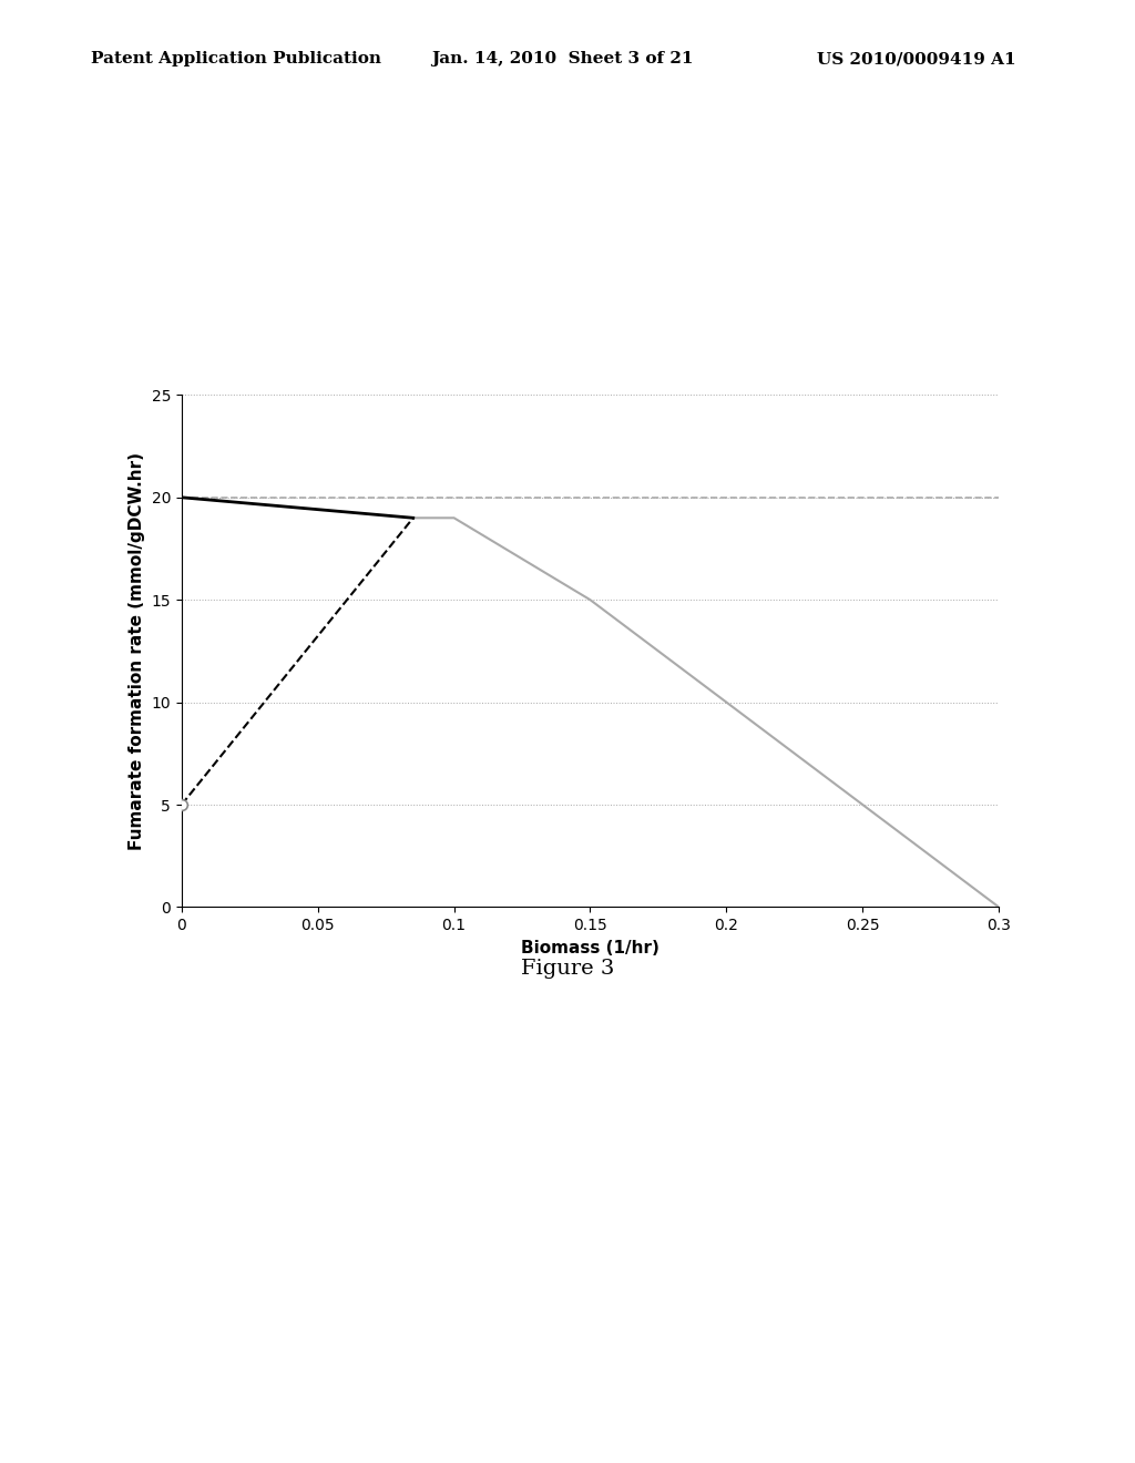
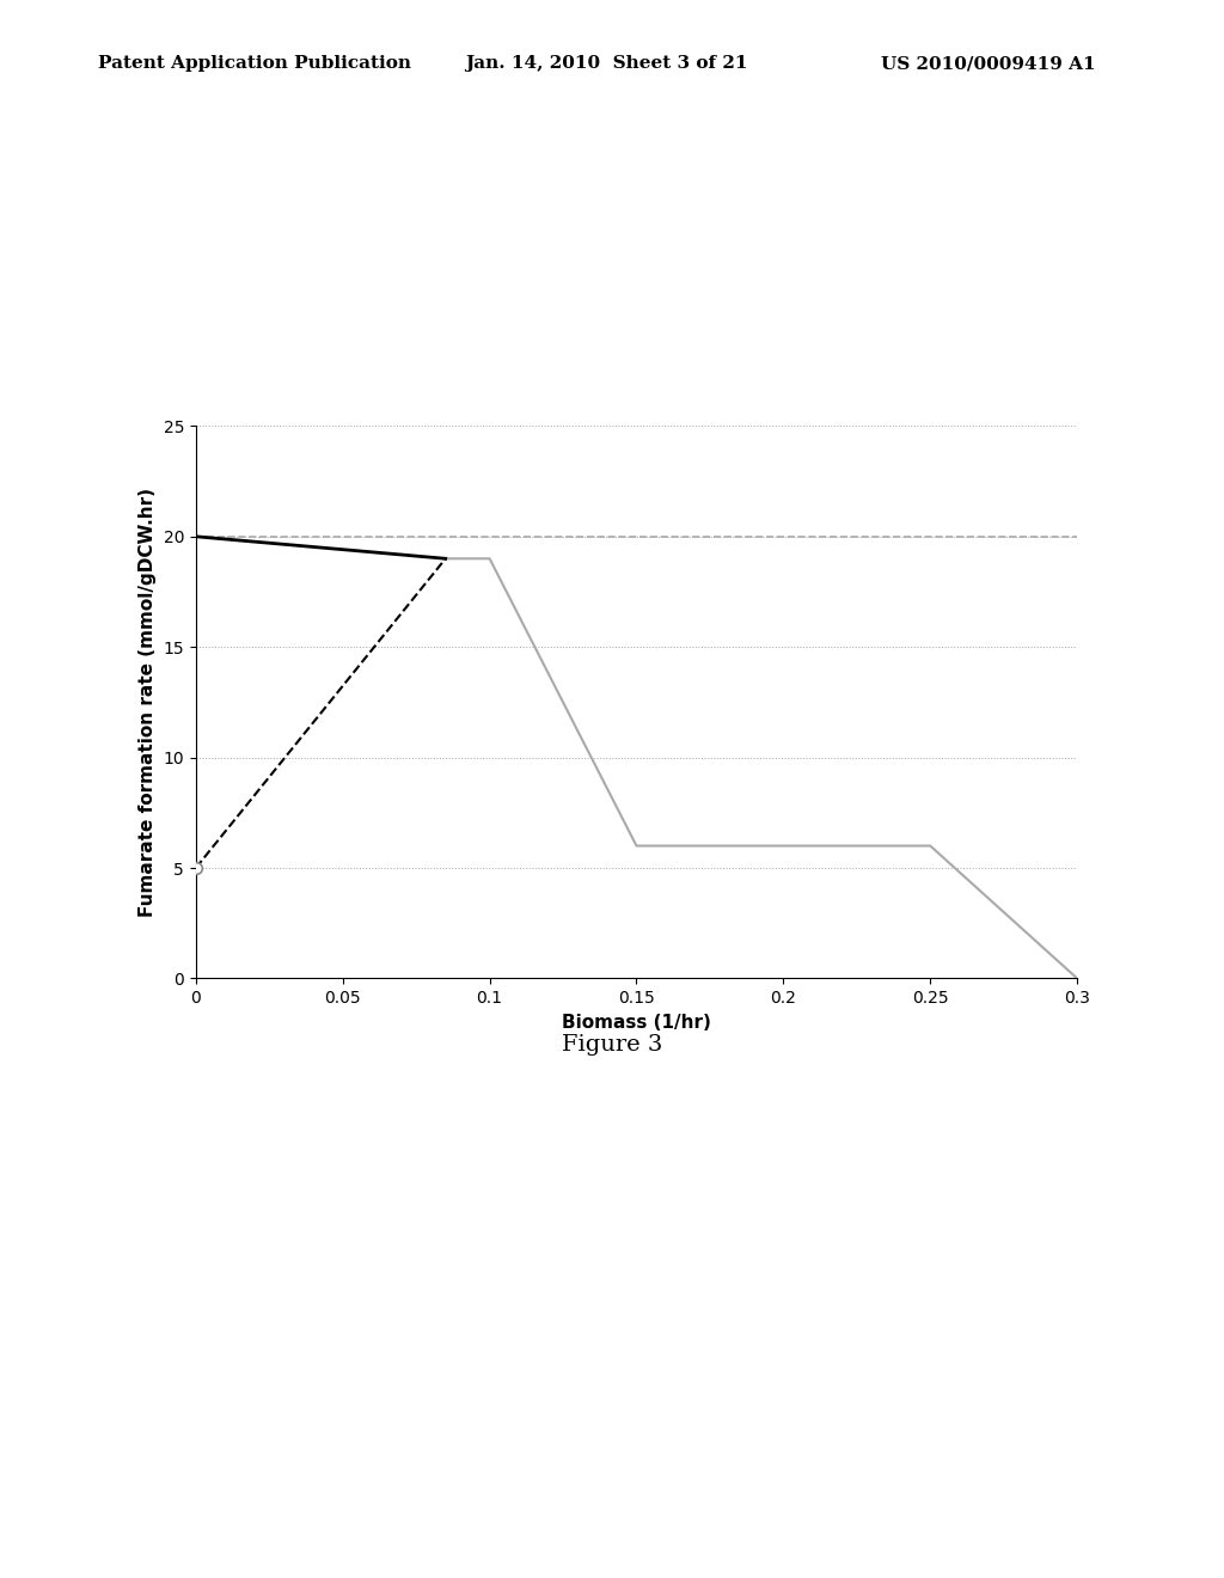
0.15: 15 -> 6
0.2: 10 -> 6
0.25: 5 -> 6
